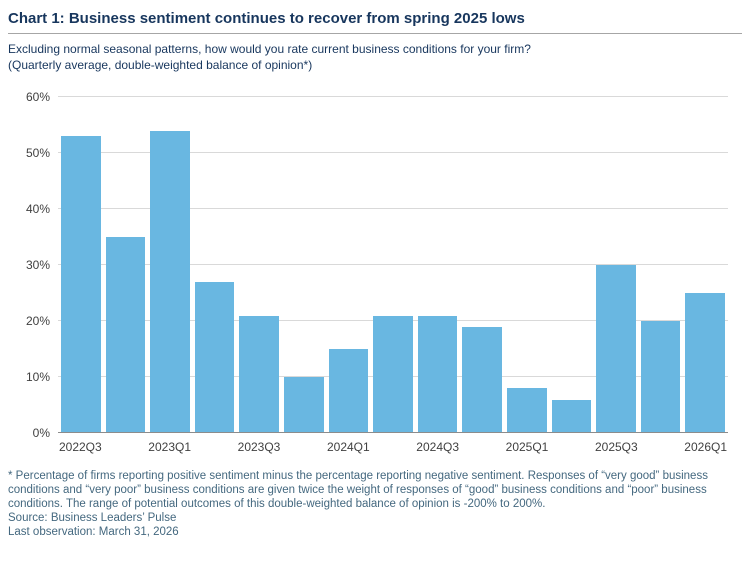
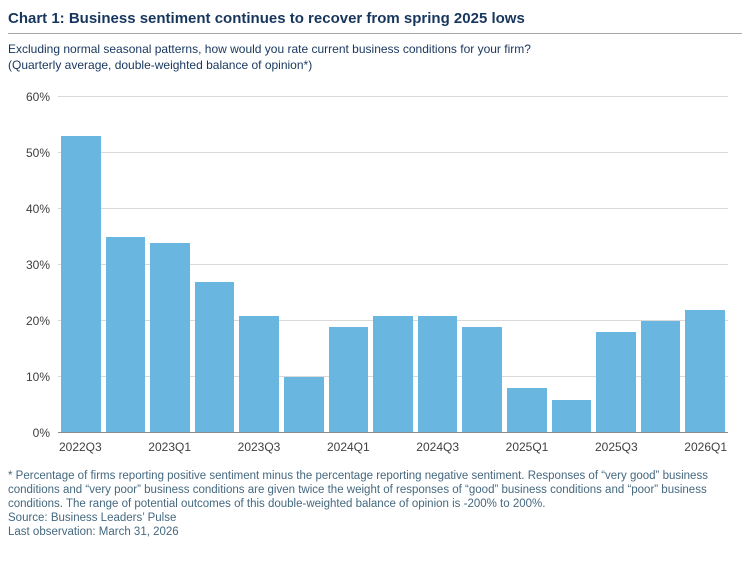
2023Q1: 54% -> 34%
2024Q1: 15% -> 19%
2025Q3: 30% -> 18%
2026Q1: 25% -> 22%
